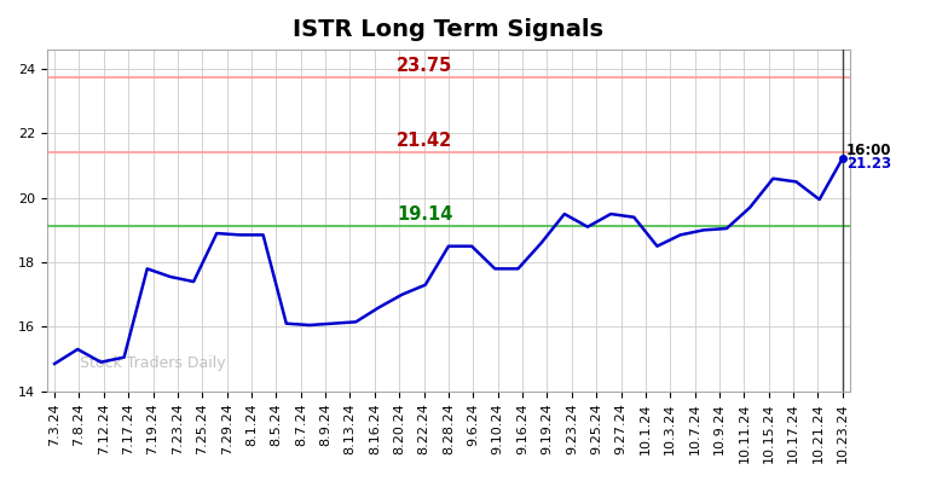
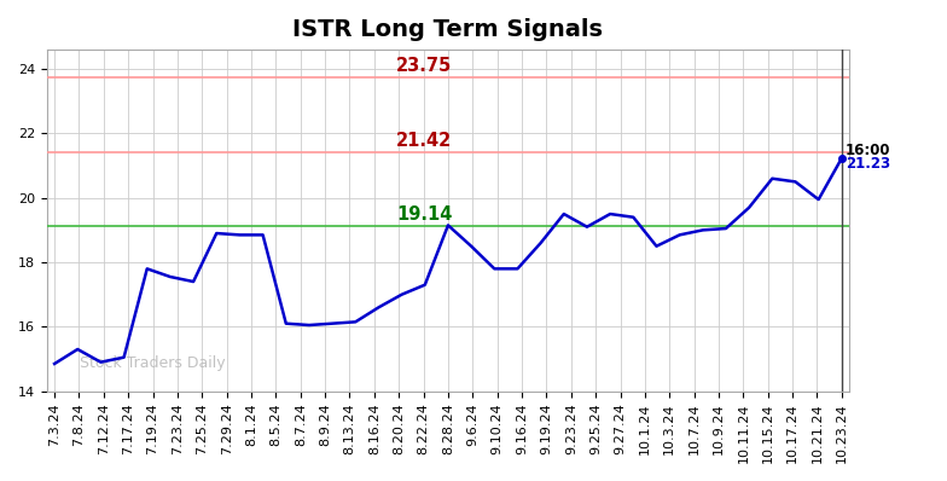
8.28.24: 18.50 -> 19.15
